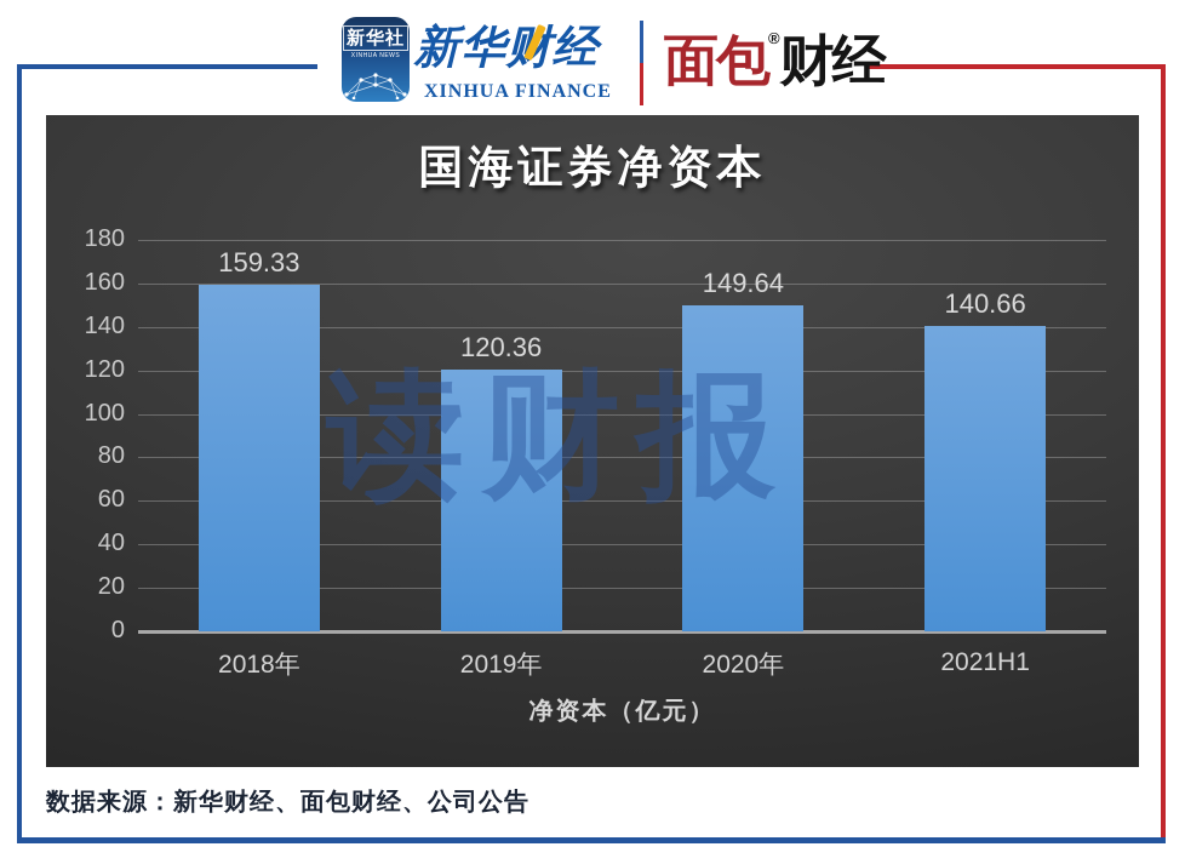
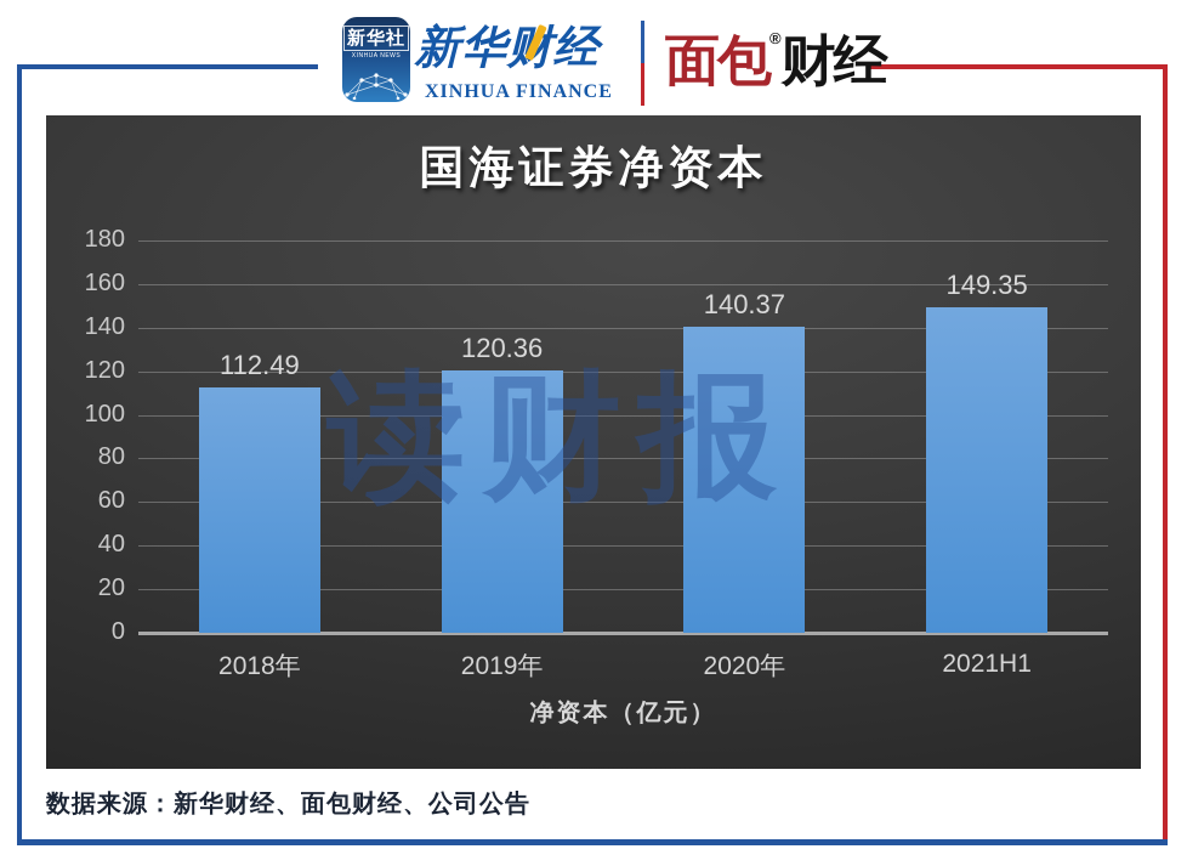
2018年: 159.33 -> 112.49
2020年: 149.64 -> 140.37
2021H1: 140.66 -> 149.35
